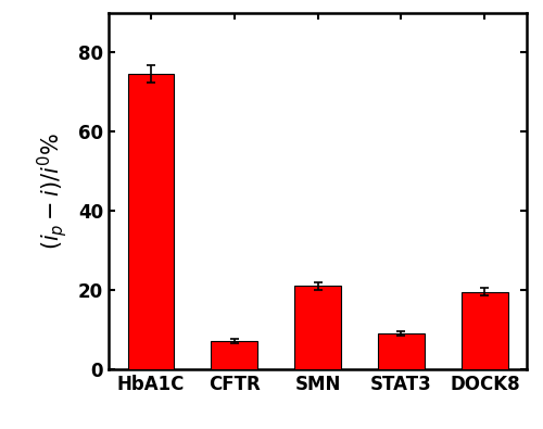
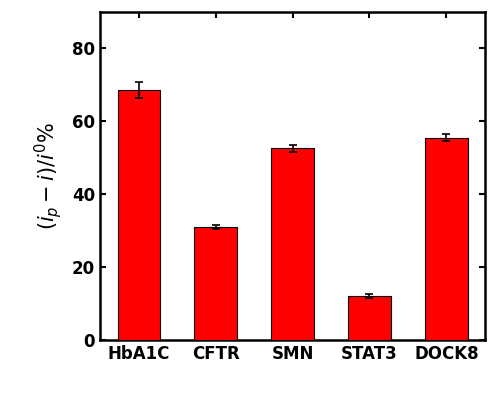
HbA1C: 74.5 -> 68.5
CFTR: 7.0 -> 31.0
SMN: 21.0 -> 52.5
STAT3: 9.0 -> 12.0
DOCK8: 19.5 -> 55.5
